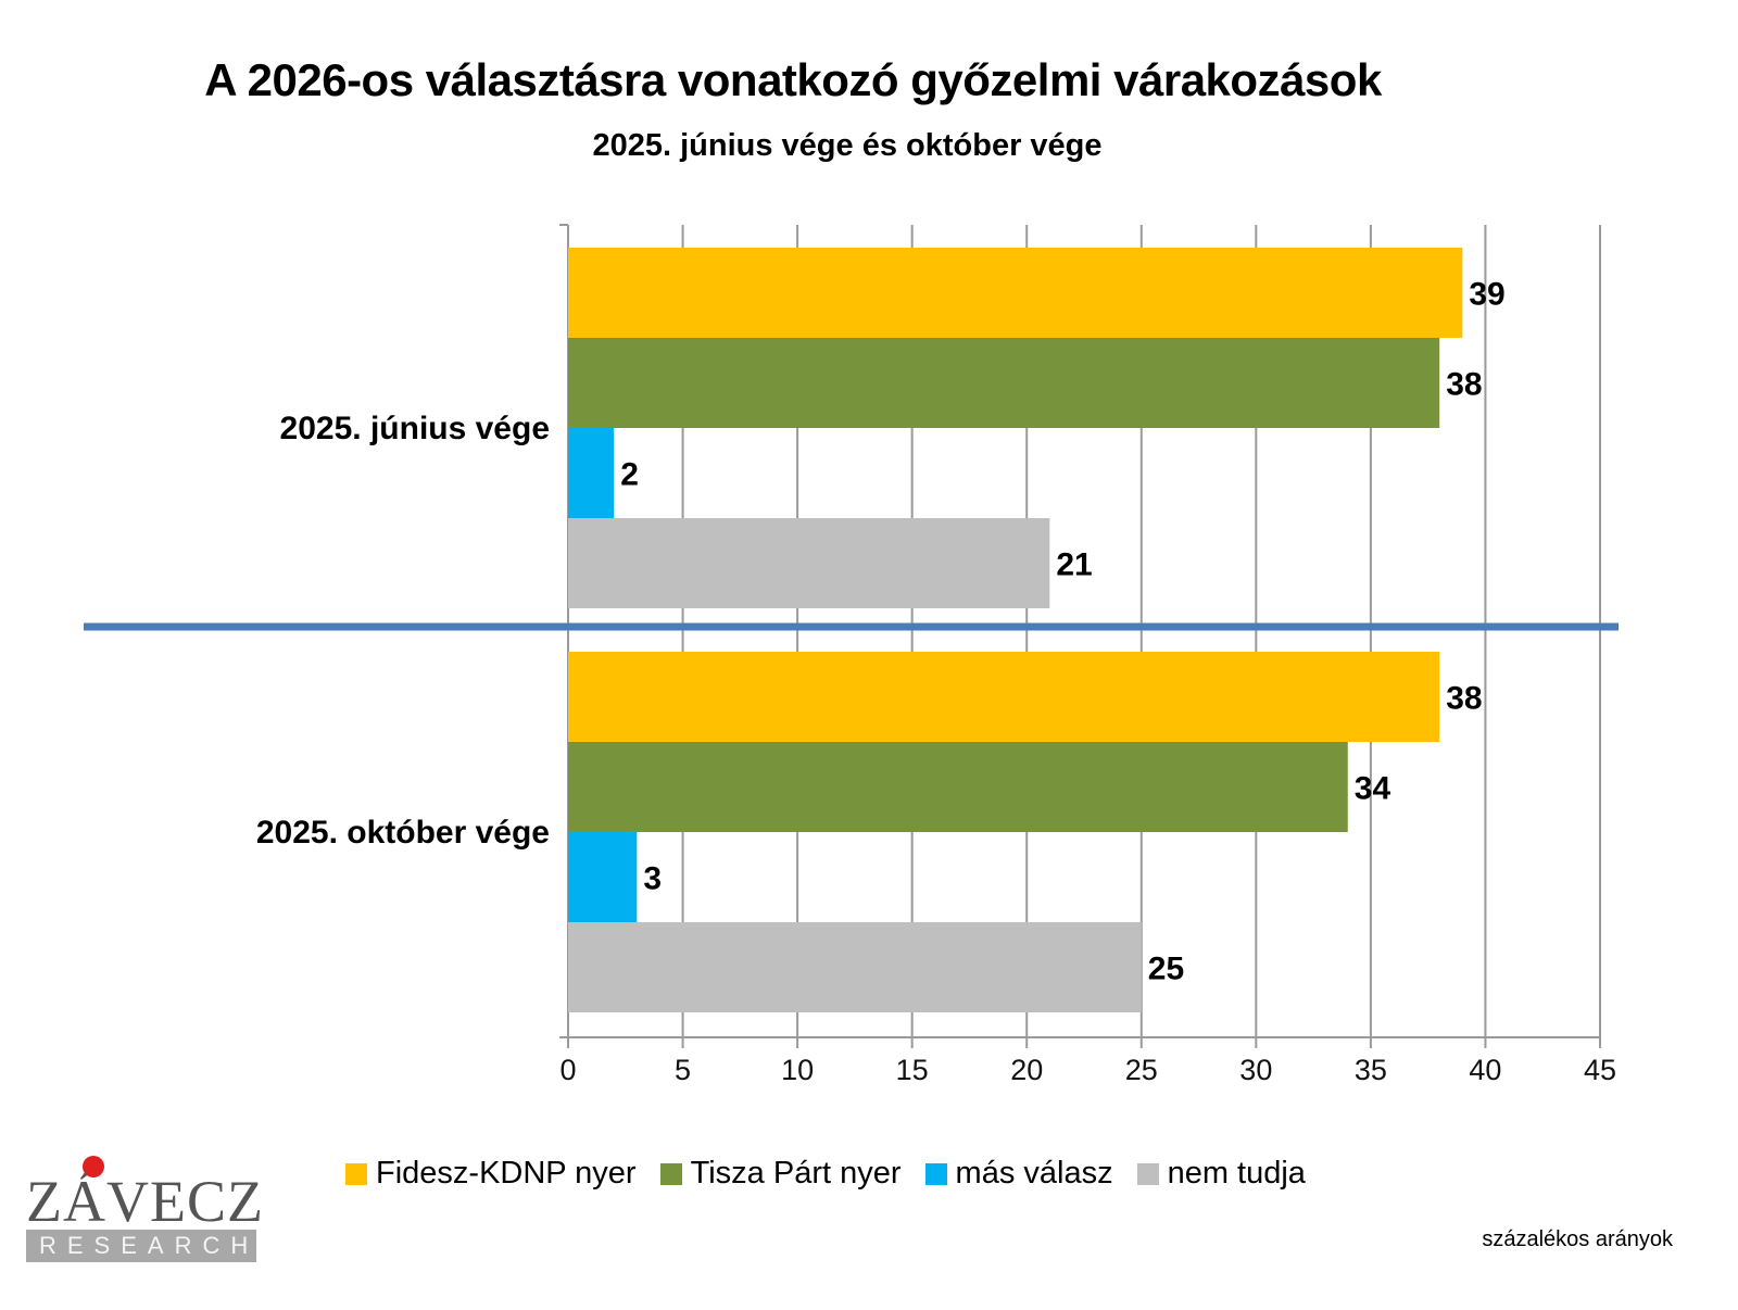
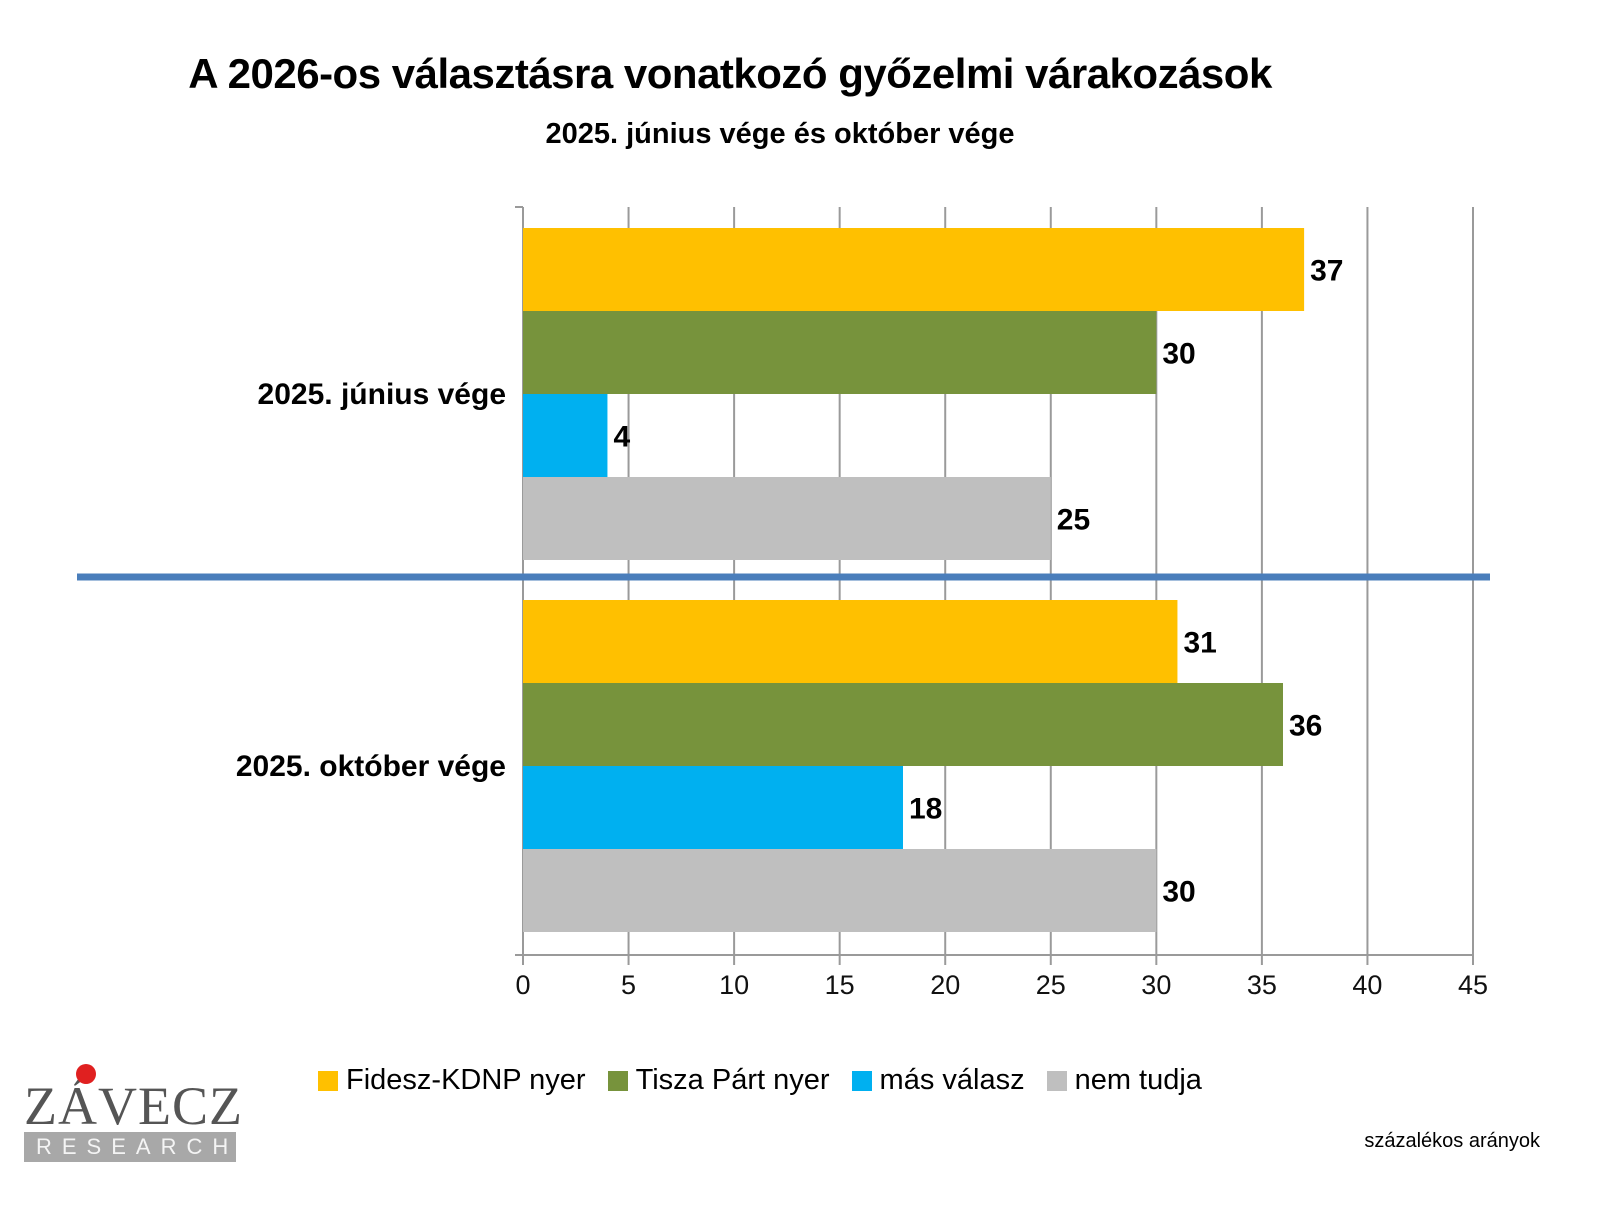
Fidesz-KDNP nyer/2025. június vége: 39 -> 37
Tisza Párt nyer/2025. június vége: 38 -> 30
más válasz/2025. június vége: 2 -> 4
nem tudja/2025. június vége: 21 -> 25
Fidesz-KDNP nyer/2025. október vége: 38 -> 31
Tisza Párt nyer/2025. október vége: 34 -> 36
más válasz/2025. október vége: 3 -> 18
nem tudja/2025. október vége: 25 -> 30
